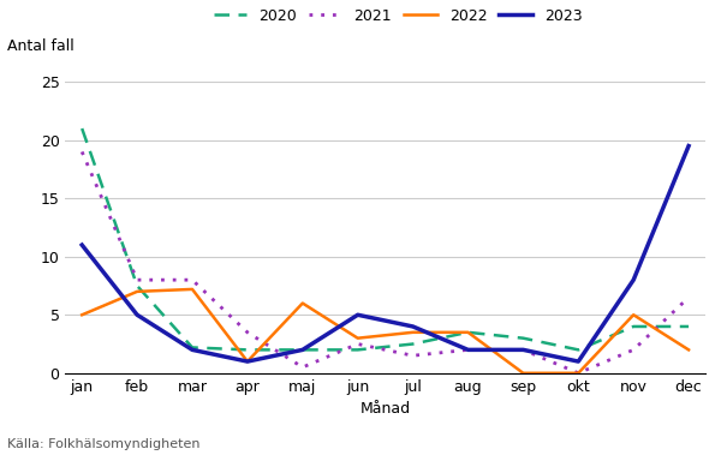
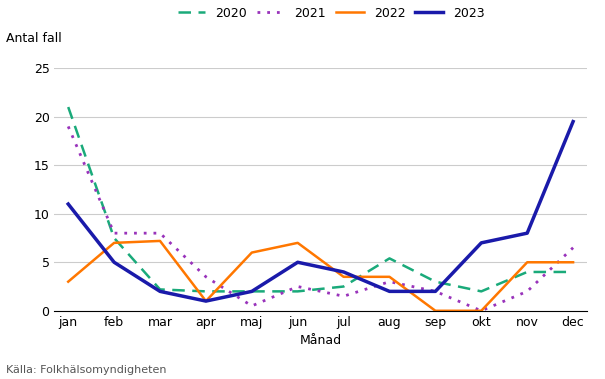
2022/jan: 5.0 -> 3.0
2022/jun: 3.0 -> 7.0
2020/aug: 3.5 -> 5.4
2021/aug: 2.0 -> 3.0
2023/okt: 1.0 -> 7.0
2022/dec: 2.0 -> 5.0
